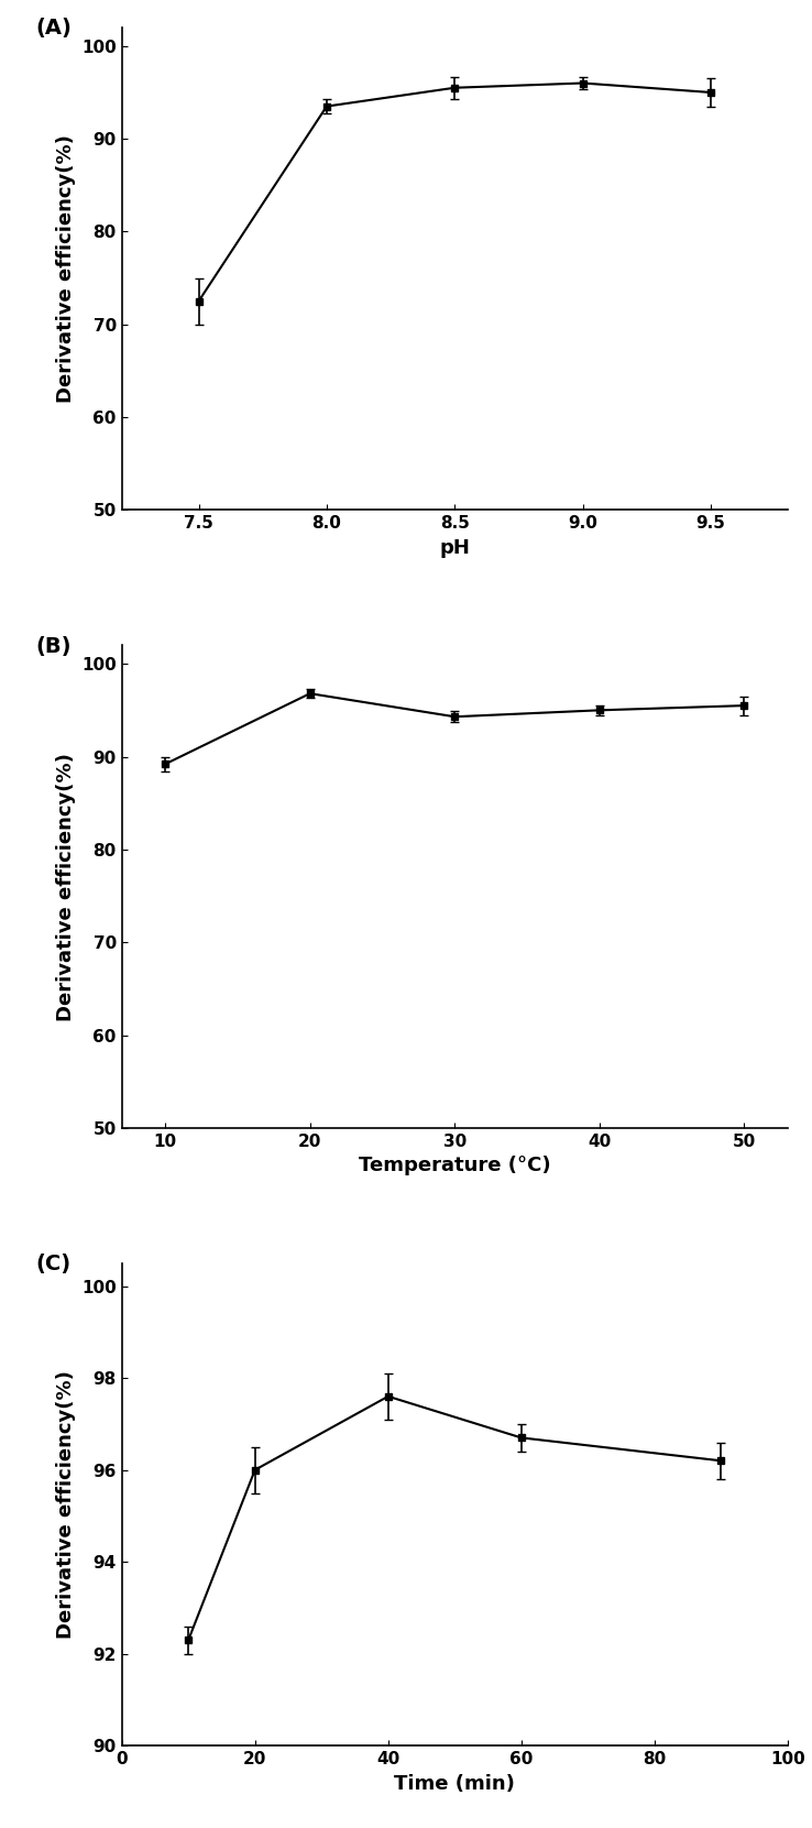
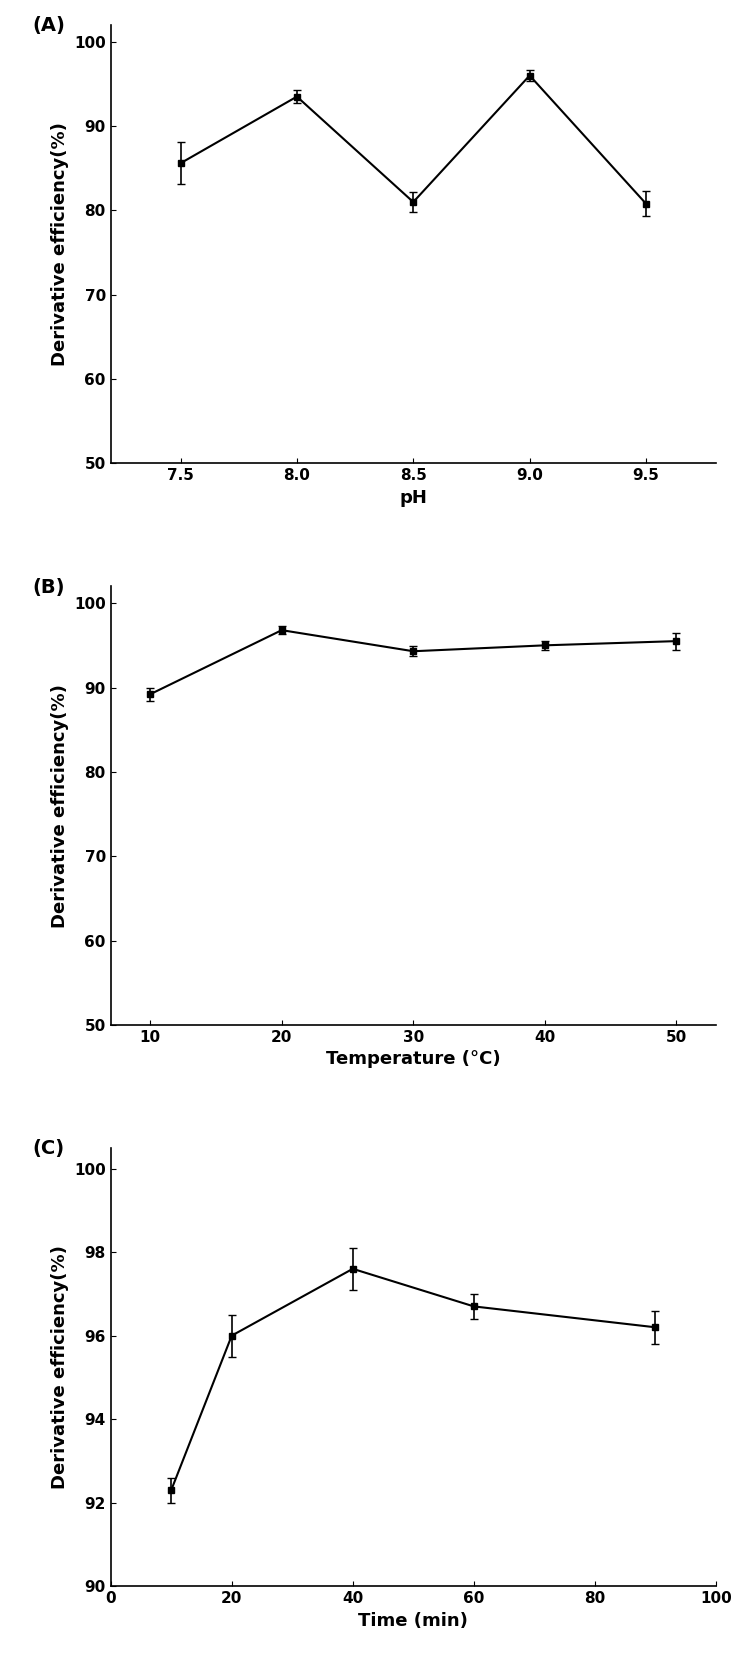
7.5: 72.5 -> 85.6
8.5: 95.5 -> 81.0
9.5: 95.0 -> 80.8
